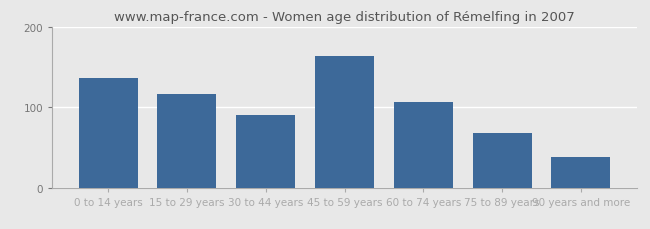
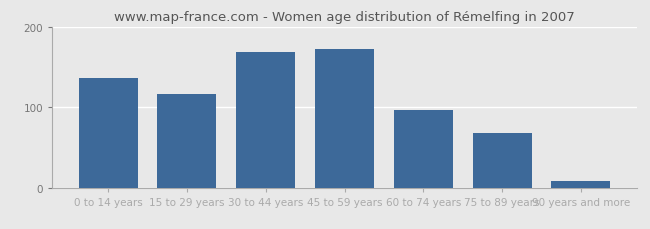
30 to 44 years: 90 -> 168
45 to 59 years: 164 -> 172
60 to 74 years: 106 -> 97
90 years and more: 38 -> 8
